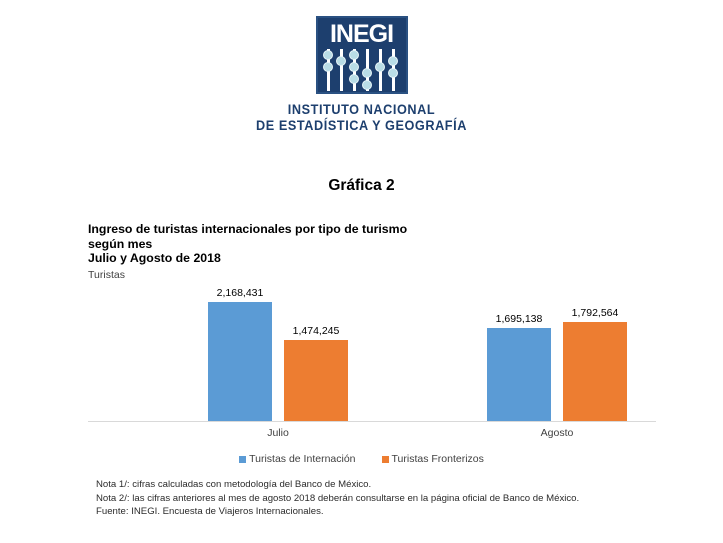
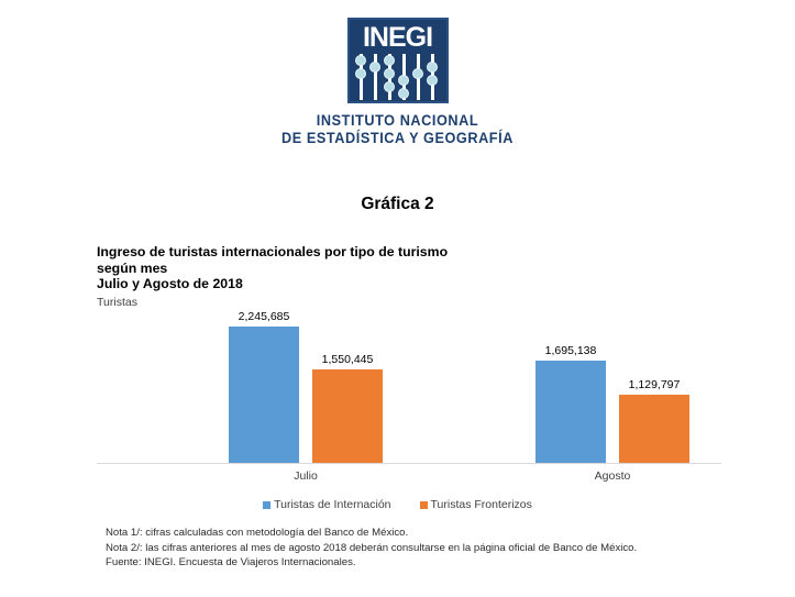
Turistas de Internación/Julio: 2,168,431 -> 2,245,685
Turistas Fronterizos/Julio: 1,474,245 -> 1,550,445
Turistas Fronterizos/Agosto: 1,792,564 -> 1,129,797
